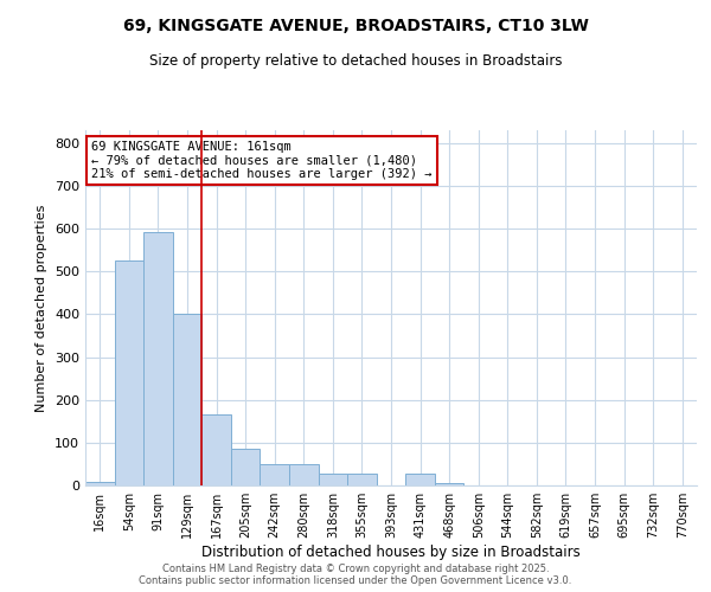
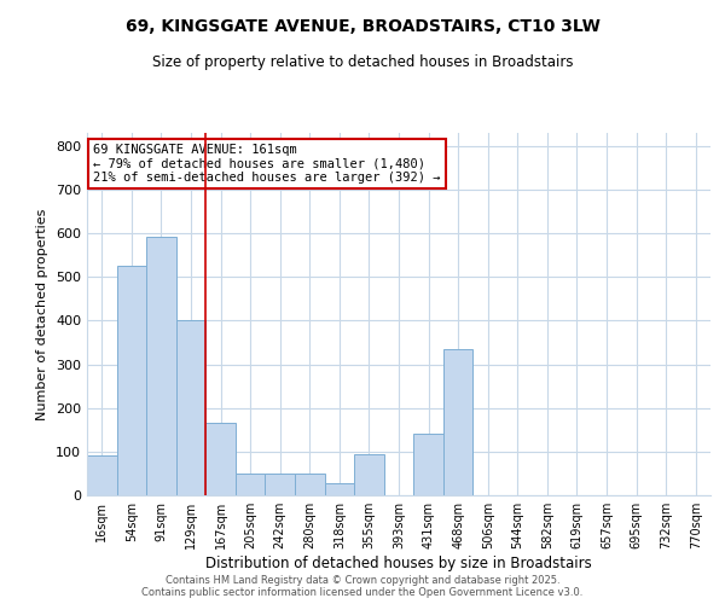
16sqm: 7 -> 90
205sqm: 85 -> 50
355sqm: 27 -> 95
431sqm: 27 -> 140
468sqm: 5 -> 335
